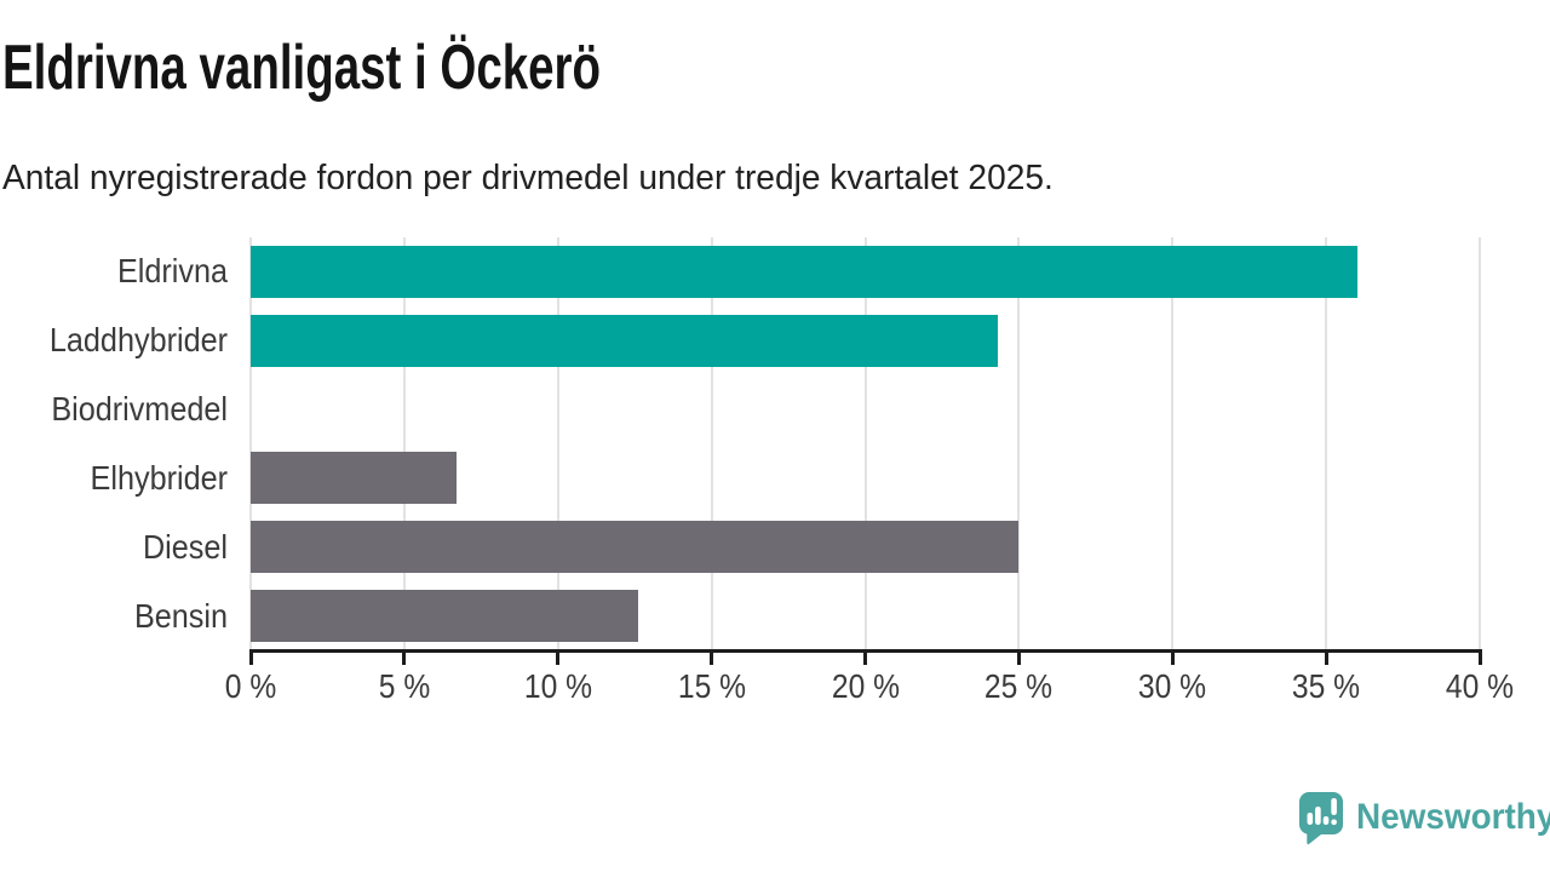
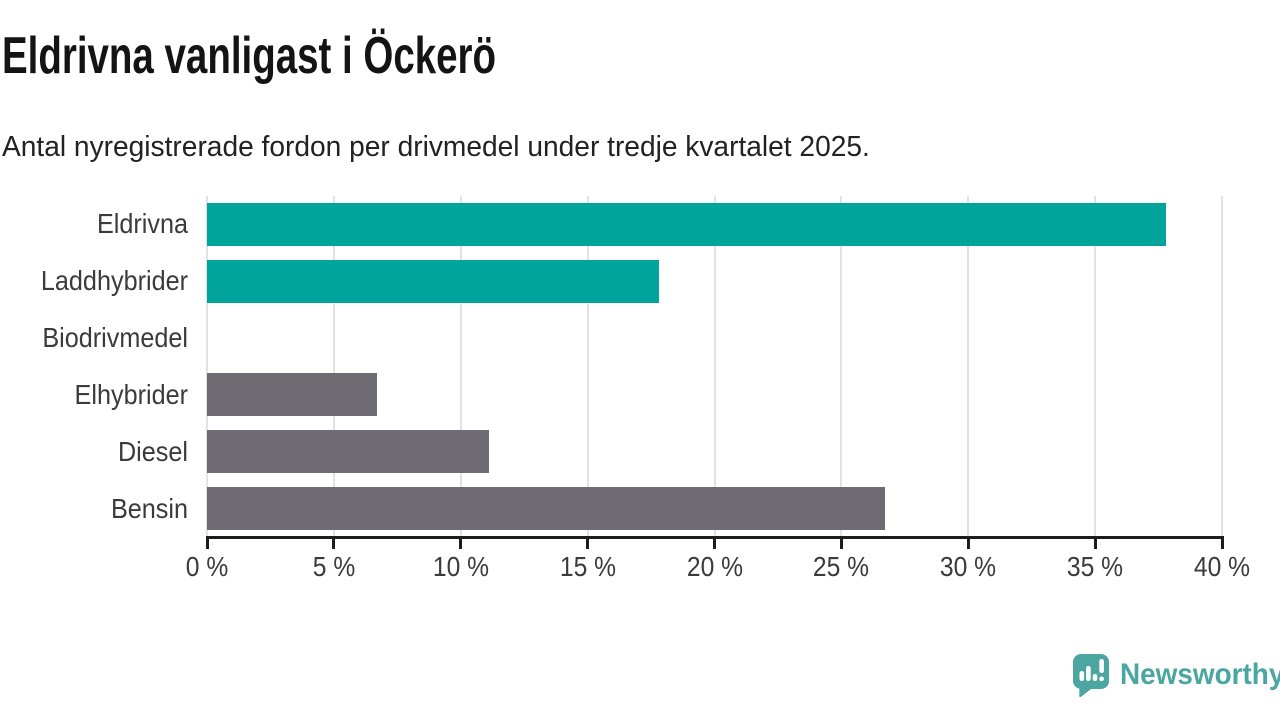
Eldrivna: 36.0% -> 37.8%
Laddhybrider: 24.3% -> 17.8%
Diesel: 25.0% -> 11.1%
Bensin: 12.6% -> 26.7%
